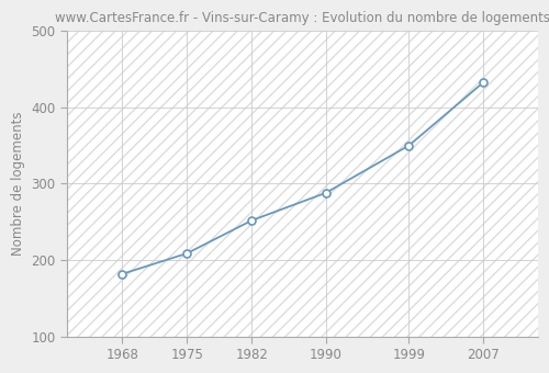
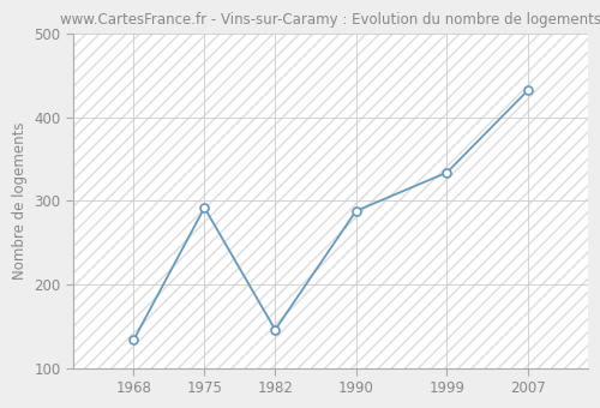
1968: 182 -> 134
1975: 209 -> 292
1982: 252 -> 146
1999: 350 -> 334
